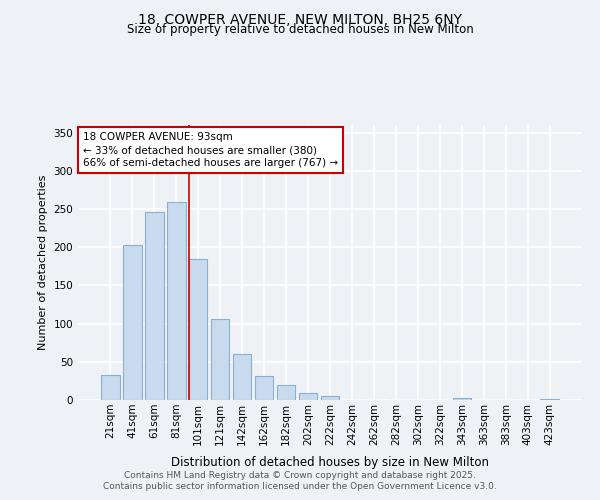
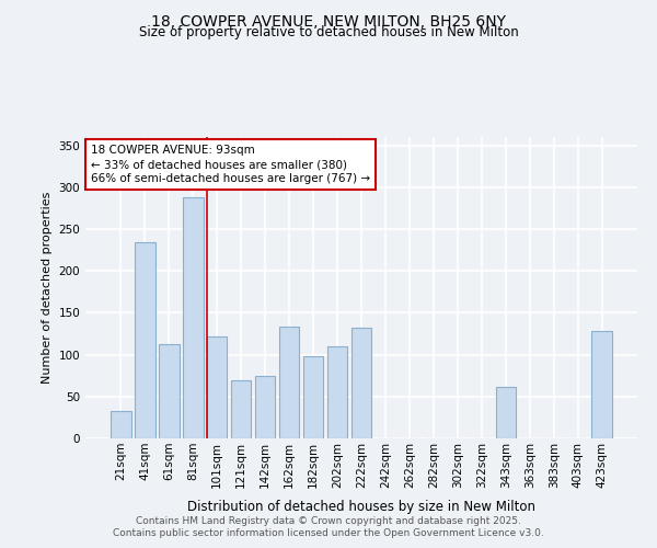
41sqm: 203 -> 234
61sqm: 246 -> 112
81sqm: 259 -> 288
101sqm: 184 -> 122
121sqm: 106 -> 70
142sqm: 60 -> 74
162sqm: 31 -> 134
182sqm: 19 -> 98
202sqm: 9 -> 110
222sqm: 5 -> 132
343sqm: 3 -> 62
423sqm: 1 -> 128
